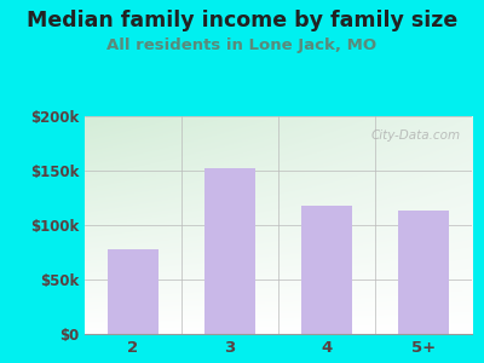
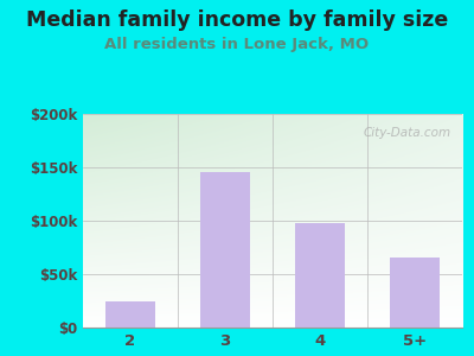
2: $78k -> $24k
3: $152k -> $146k
4: $118k -> $98k
5+: $113k -> $66k
